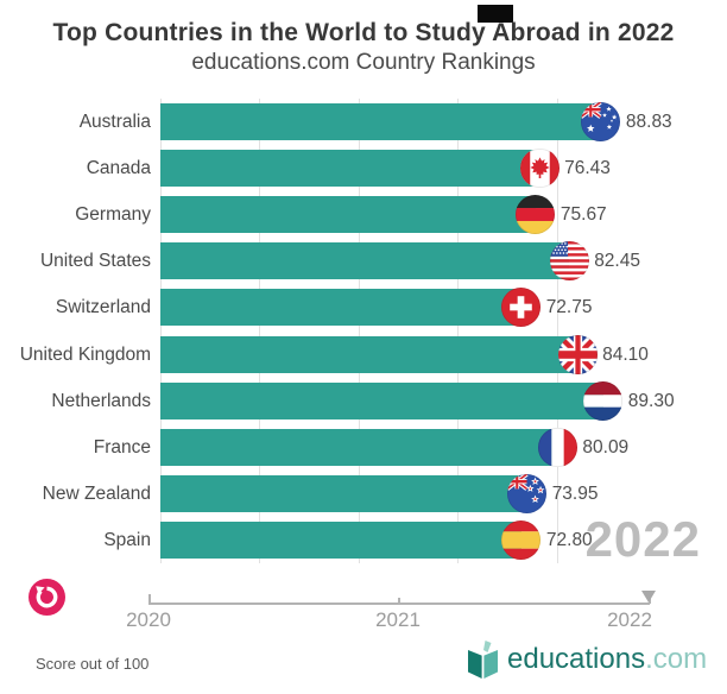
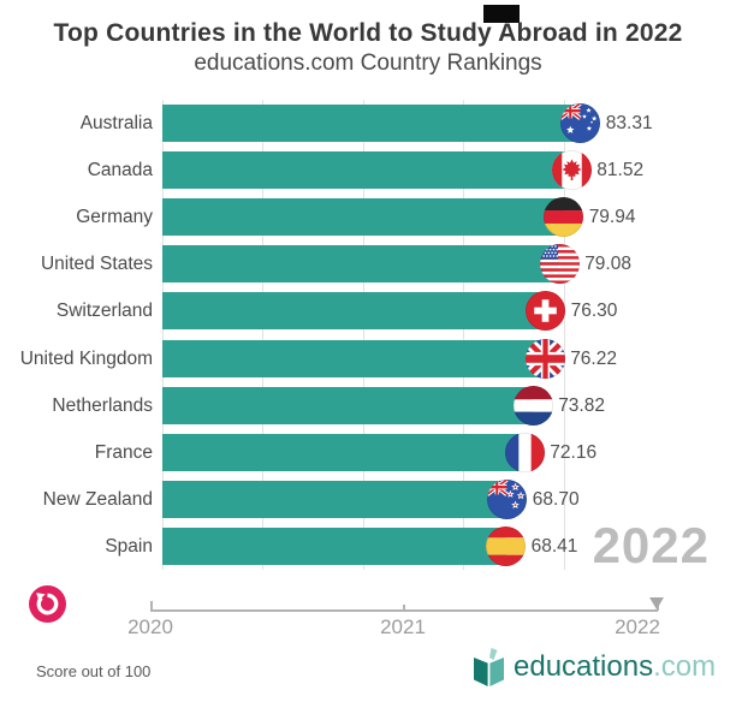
Australia: 88.83 -> 83.31
Canada: 76.43 -> 81.52
Germany: 75.67 -> 79.94
United States: 82.45 -> 79.08
Switzerland: 72.75 -> 76.30
United Kingdom: 84.10 -> 76.22
Netherlands: 89.30 -> 73.82
France: 80.09 -> 72.16
New Zealand: 73.95 -> 68.70
Spain: 72.80 -> 68.41
